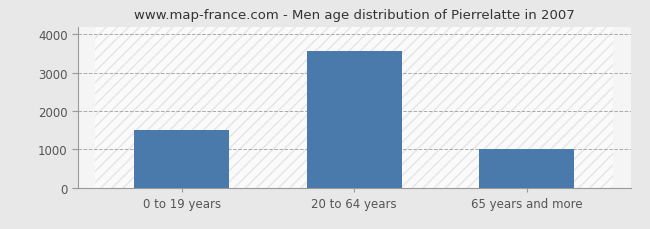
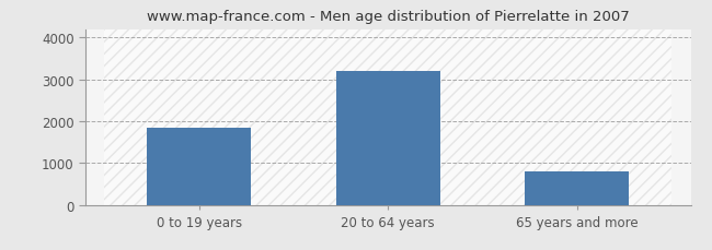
0 to 19 years: 1510 -> 1850
20 to 64 years: 3560 -> 3200
65 years and more: 1000 -> 800
